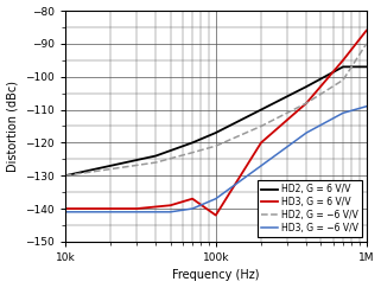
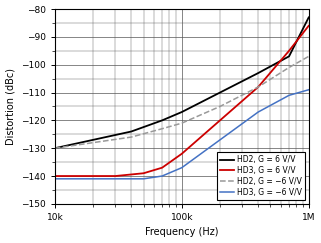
HD3, G = 6 V/V/100k: -142 -> -132
HD2, G = 6 V/V/1M: -97 -> -83
HD2, G = −6 V/V/1M: -90 -> -97
